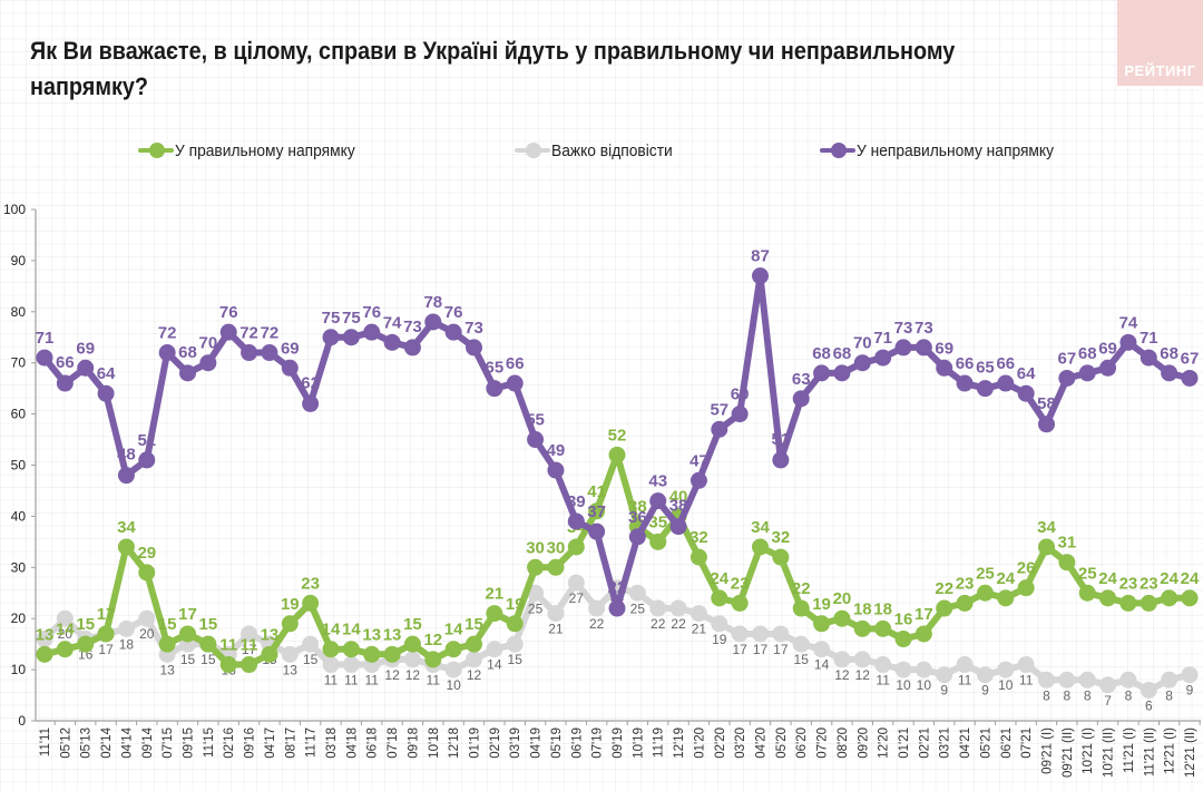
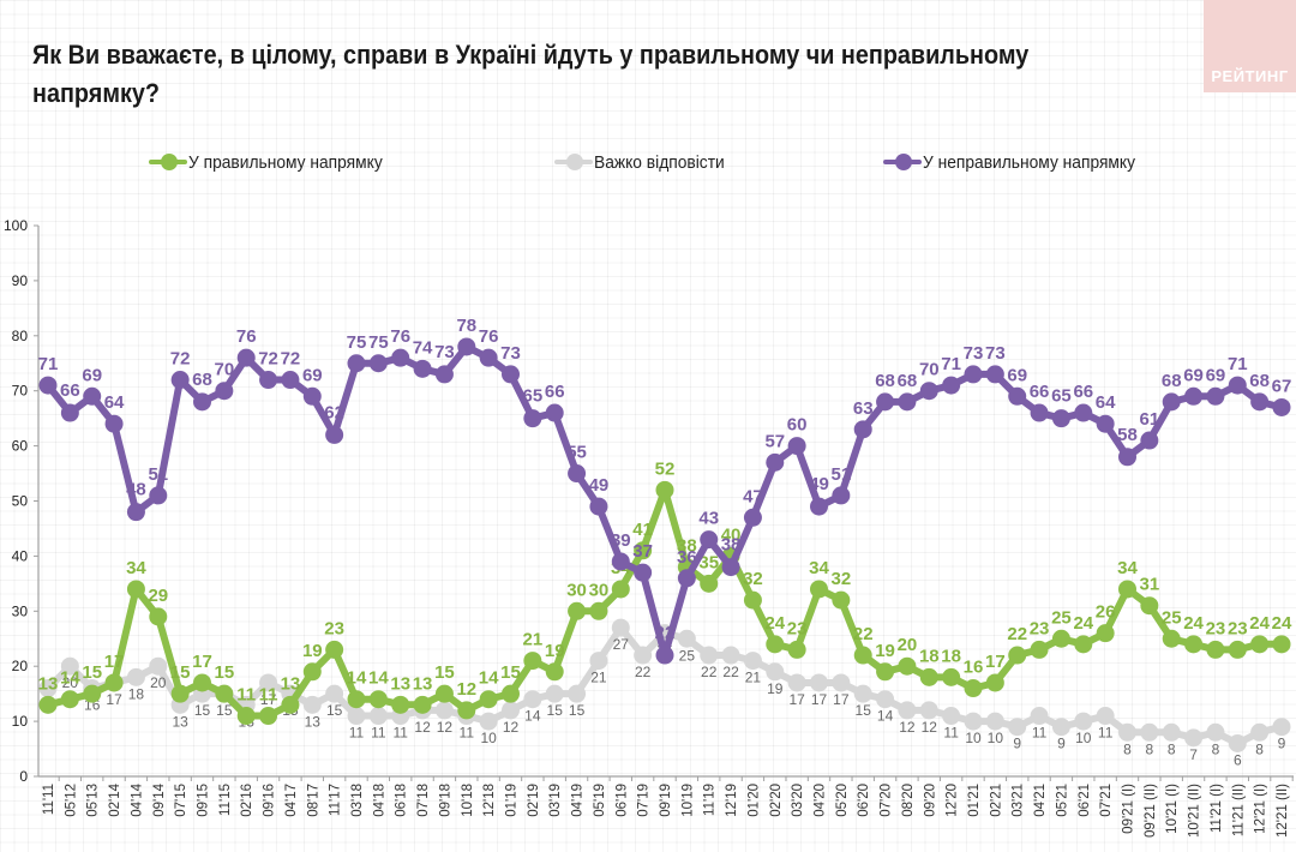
Важко відповісти/04'19: 25 -> 15
У неправильному напрямку/04'20: 87 -> 49
У неправильному напрямку/09'21 (II): 67 -> 61
У неправильному напрямку/11'21 (I): 74 -> 69
